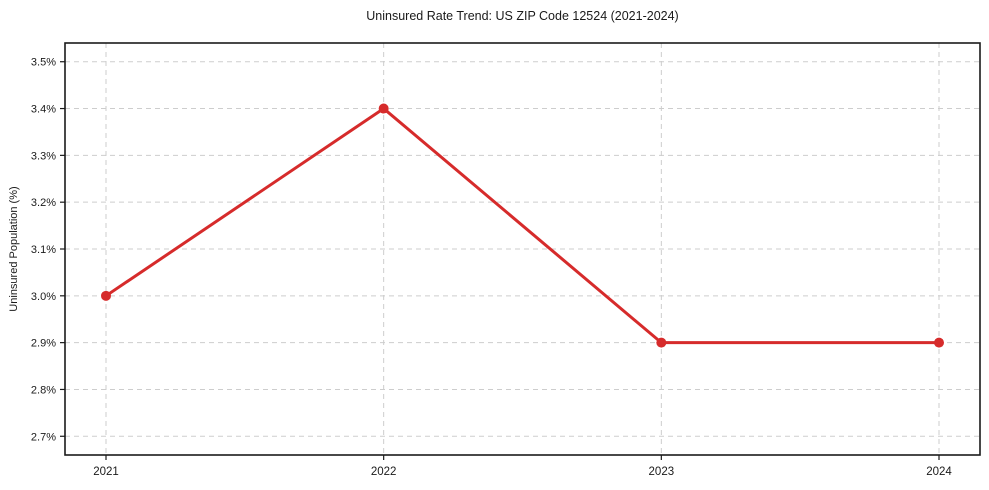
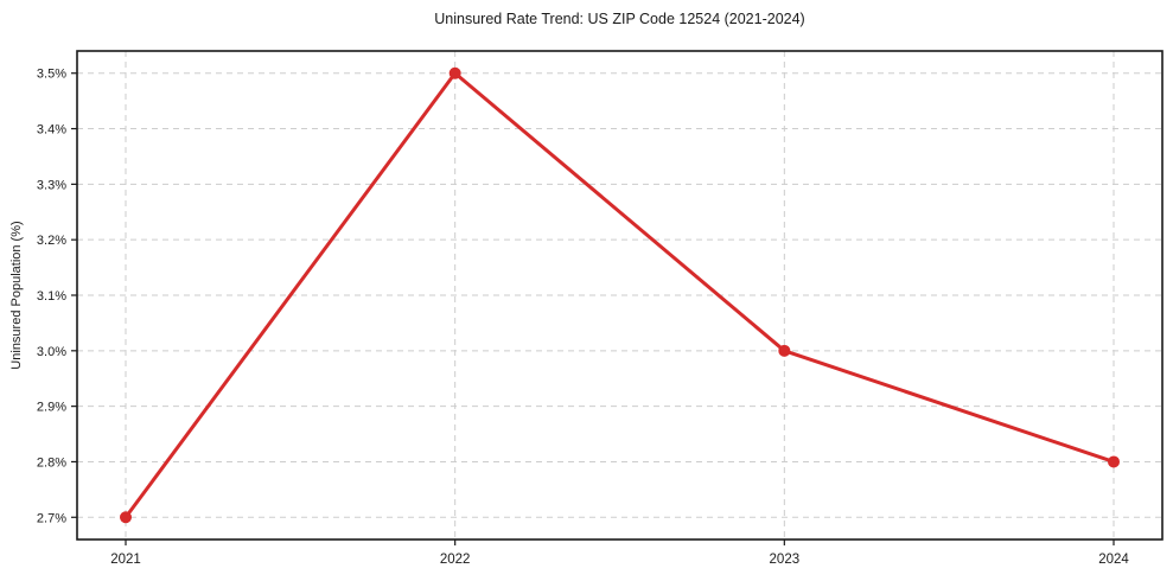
2021: 3.0% -> 2.7%
2022: 3.4% -> 3.5%
2023: 2.9% -> 3.0%
2024: 2.9% -> 2.8%
